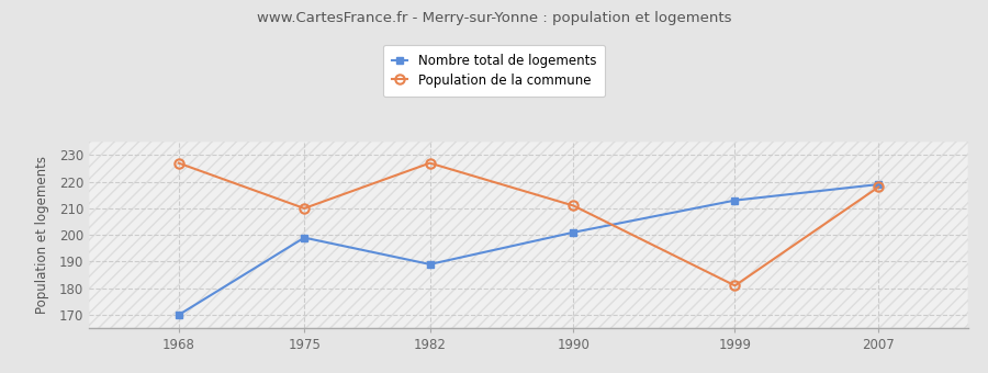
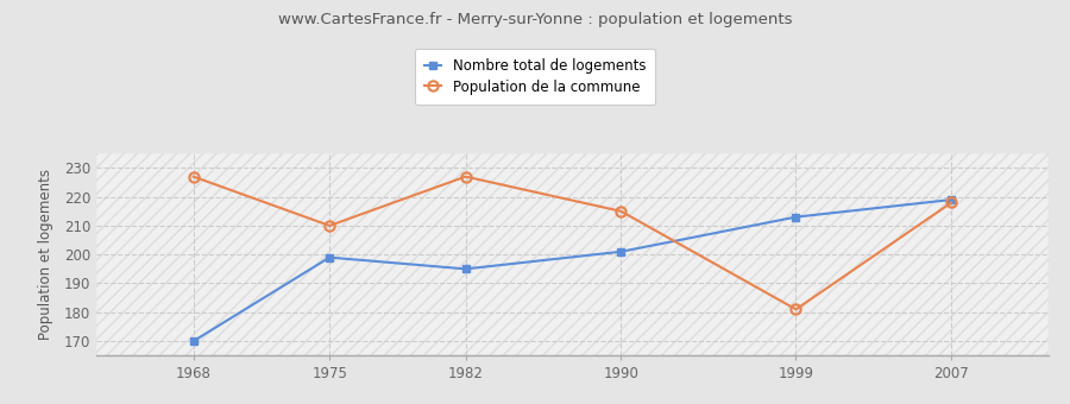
Nombre total de logements/1982: 189 -> 195
Population de la commune/1990: 211 -> 215
